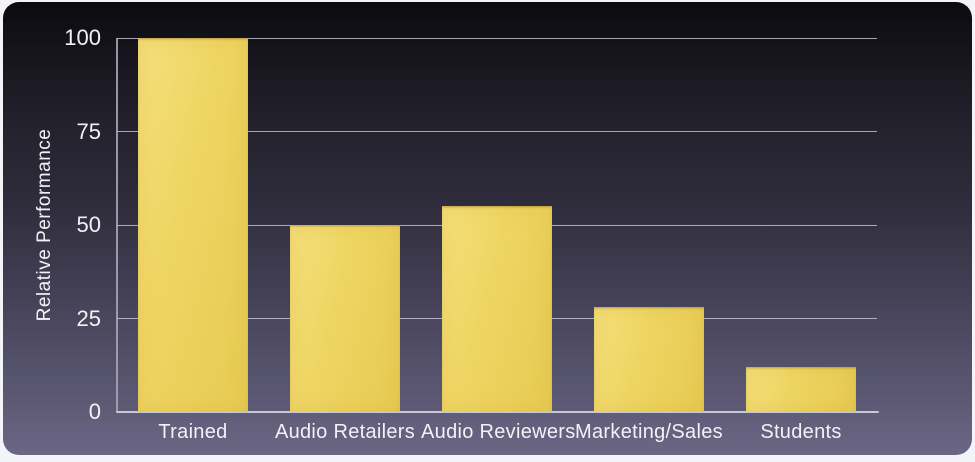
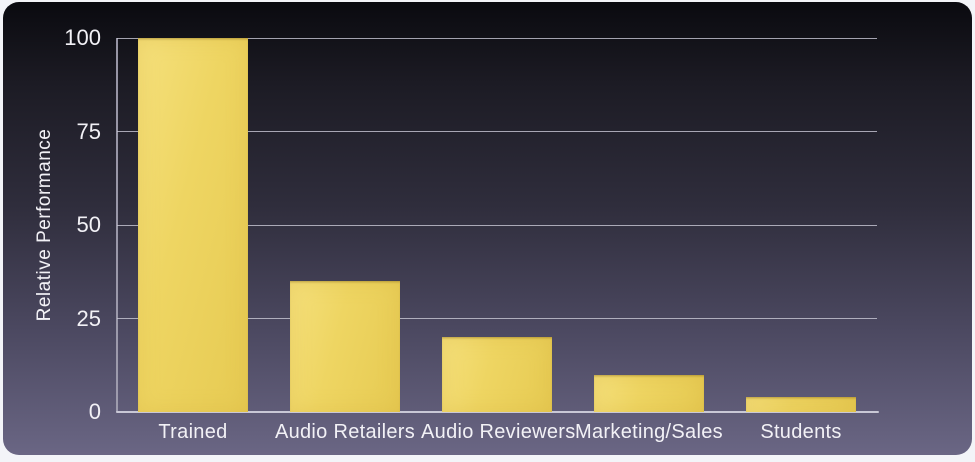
Audio Retailers: 50 -> 35
Audio Reviewers: 55 -> 20
Marketing/Sales: 28 -> 10
Students: 12 -> 4
